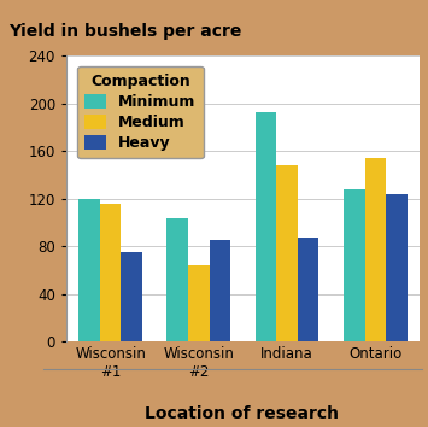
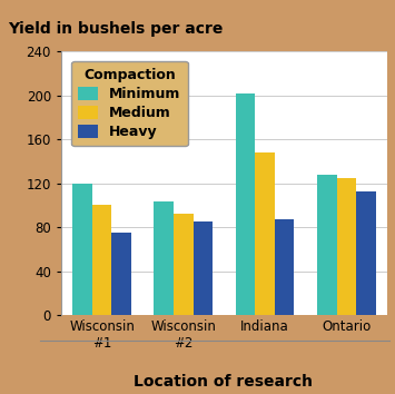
Medium/Wisconsin #1: 116 -> 100
Medium/Wisconsin #2: 64 -> 92
Minimum/Indiana: 192 -> 202
Medium/Ontario: 154 -> 125
Heavy/Ontario: 124 -> 113
